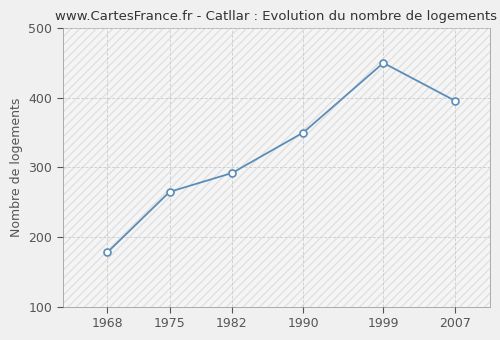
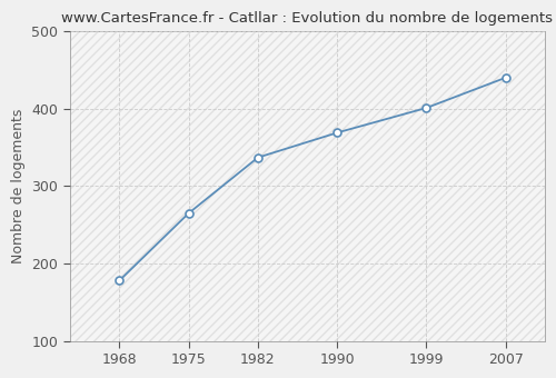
1982: 292 -> 337
1990: 350 -> 369
1999: 450 -> 401
2007: 396 -> 440
